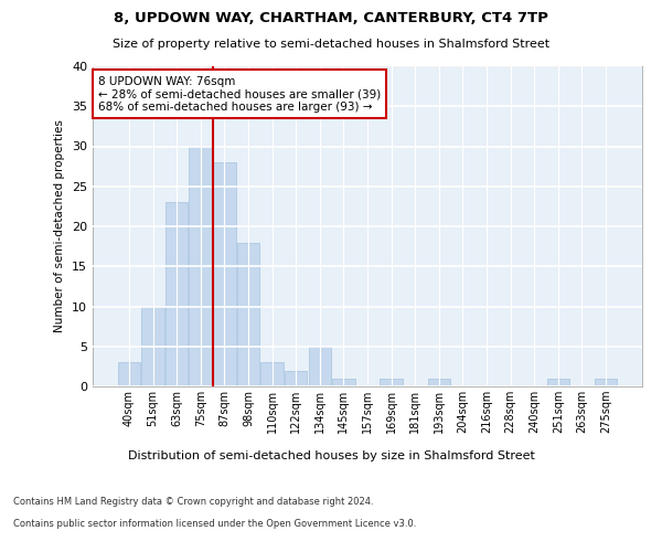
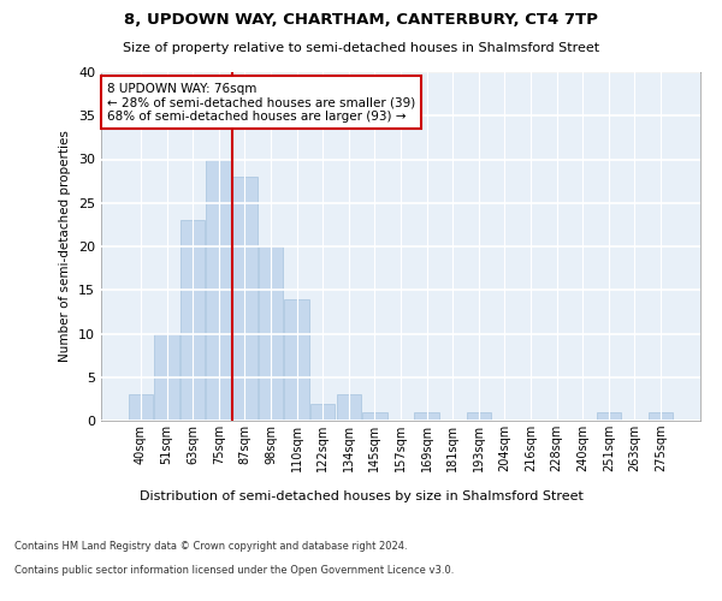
98sqm: 18 -> 20
110sqm: 3 -> 14
134sqm: 5 -> 3
